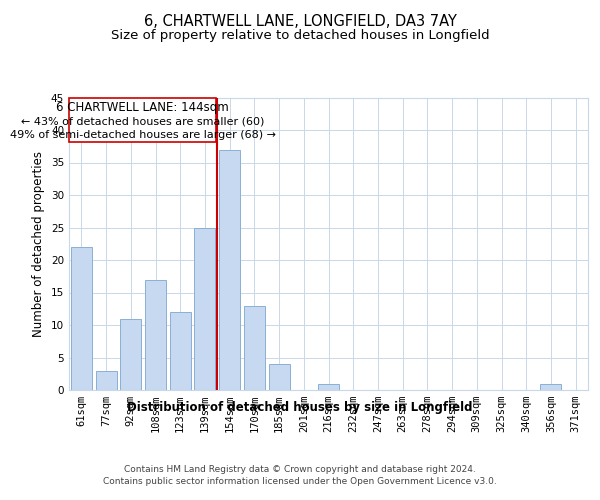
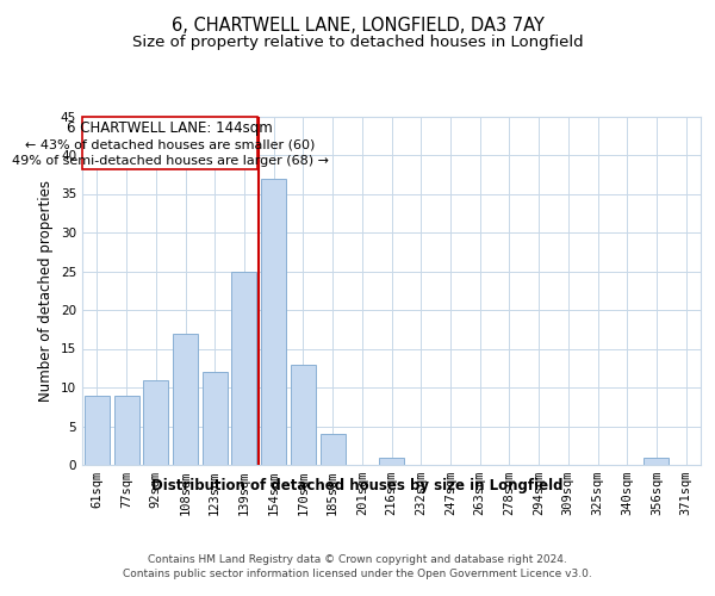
61sqm: 22 -> 9
77sqm: 3 -> 9
